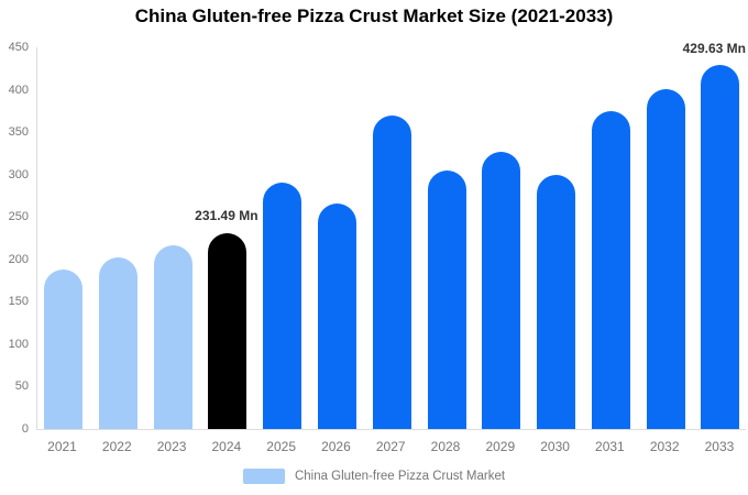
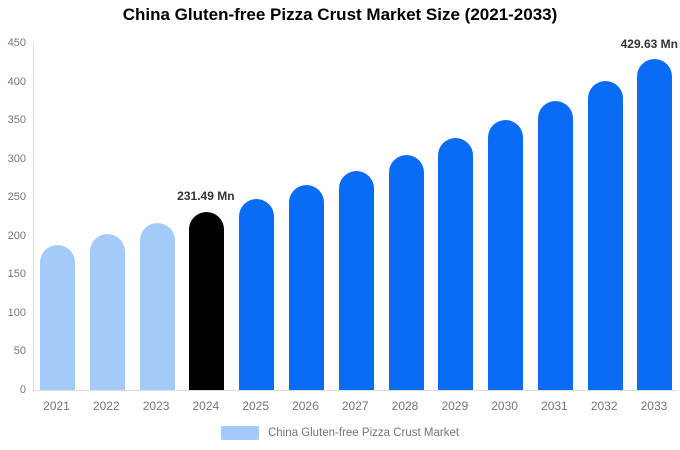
2025: 290 -> 250
2027: 370 -> 280
2030: 300 -> 350
